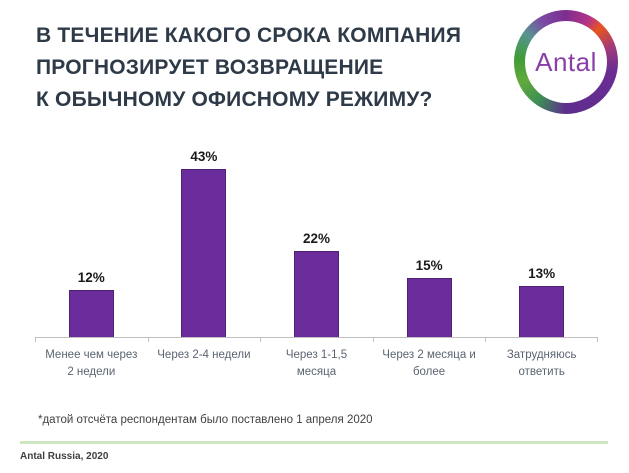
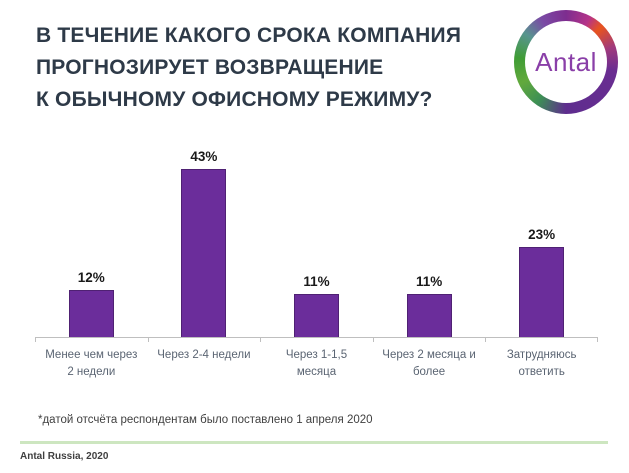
Через 1-1,5 месяца: 22% -> 11%
Через 2 месяца и более: 15% -> 11%
Затрудняюсь ответить: 13% -> 23%
